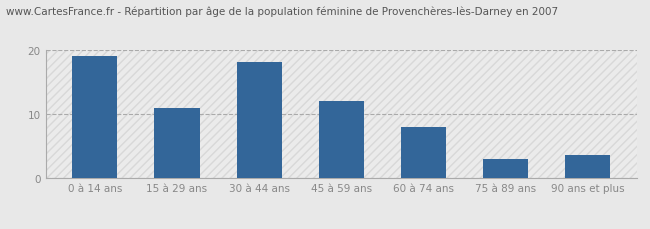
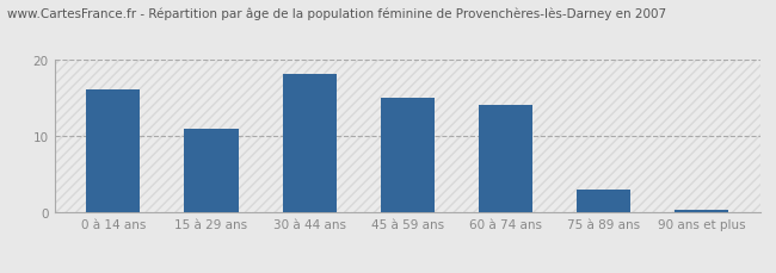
0 à 14 ans: 19.0 -> 16.0
45 à 59 ans: 12.0 -> 15.0
60 à 74 ans: 8.0 -> 14.0
90 ans et plus: 3.6 -> 0.3
